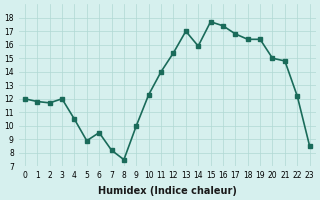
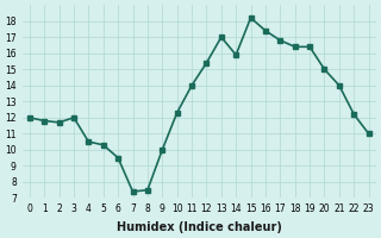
5: 8.9 -> 10.3
7: 8.2 -> 7.4
15: 17.7 -> 18.2
21: 14.8 -> 14.0
23: 8.5 -> 11.0
